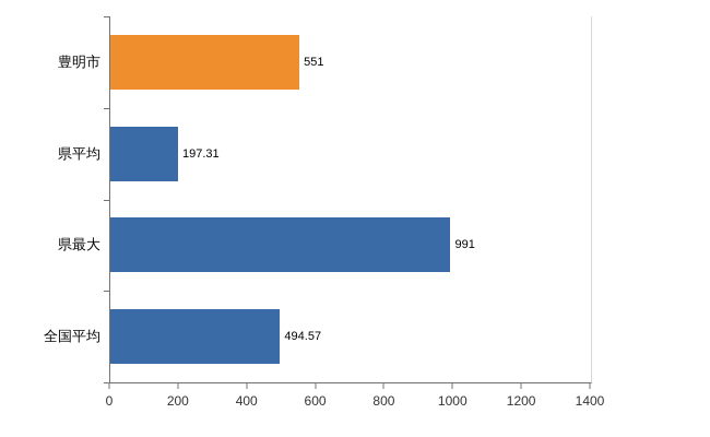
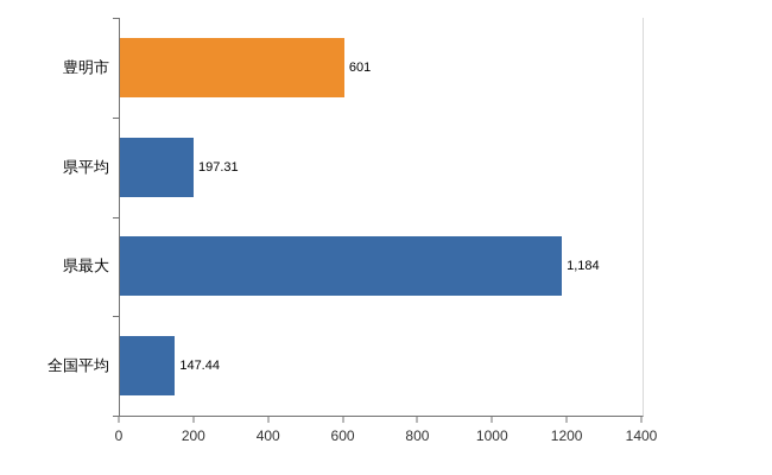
豊明市: 551 -> 601
県最大: 991 -> 1,184
全国平均: 494.57 -> 147.44
